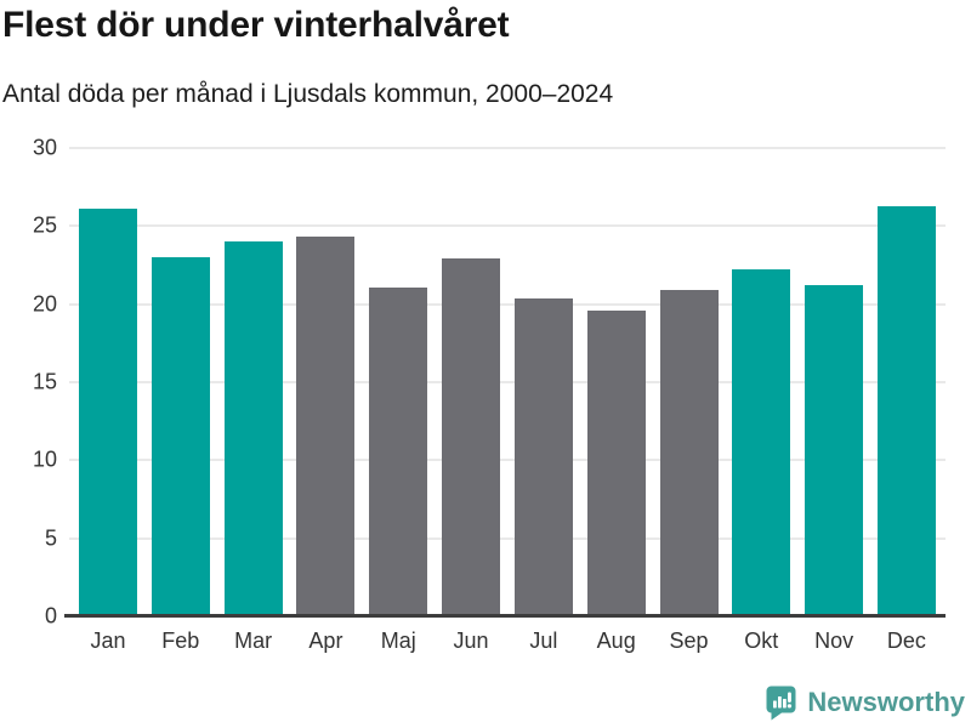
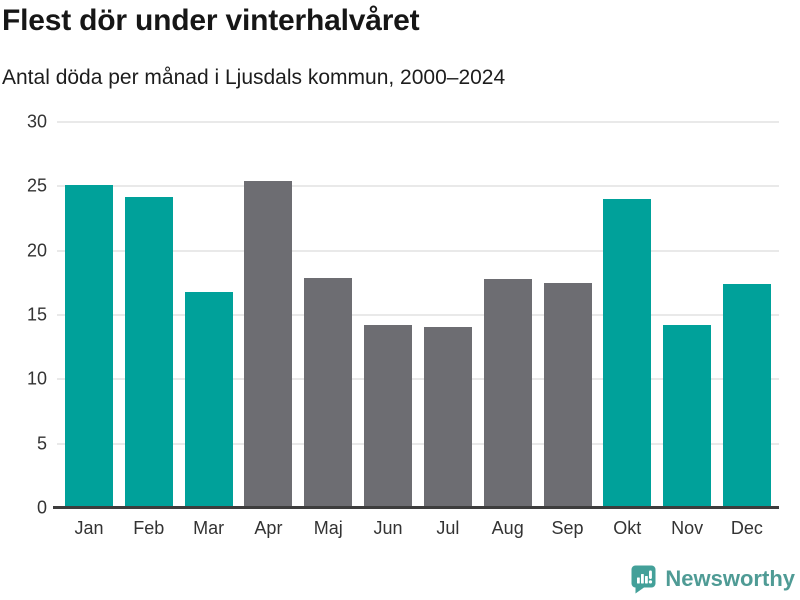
Jan: 26.1 -> 25.1
Feb: 23.0 -> 24.2
Mar: 24.0 -> 16.8
Apr: 24.3 -> 25.4
Maj: 21.1 -> 17.9
Jun: 22.9 -> 14.2
Jul: 20.4 -> 14.1
Aug: 19.6 -> 17.8
Sep: 20.9 -> 17.5
Okt: 22.2 -> 24.0
Nov: 21.2 -> 14.2
Dec: 26.3 -> 17.4
